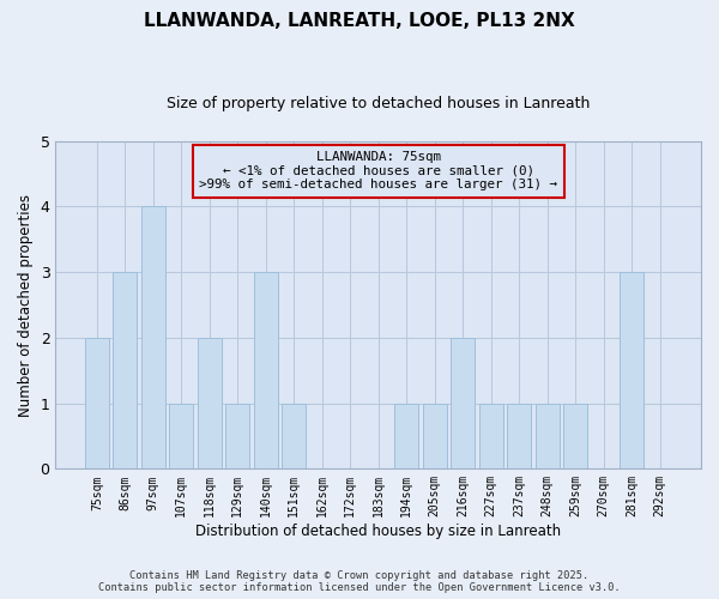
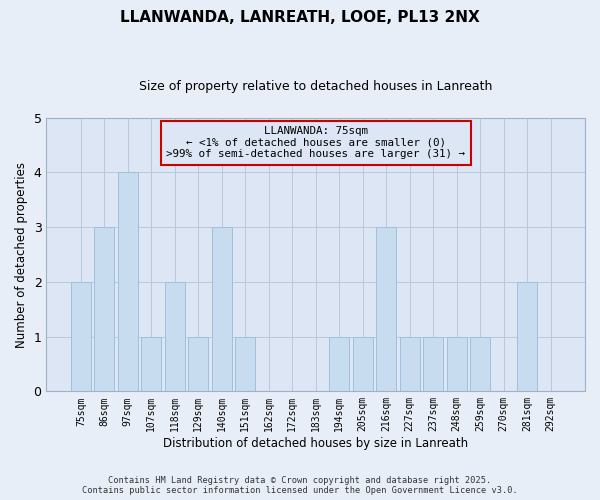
216sqm: 2 -> 3
281sqm: 3 -> 2
